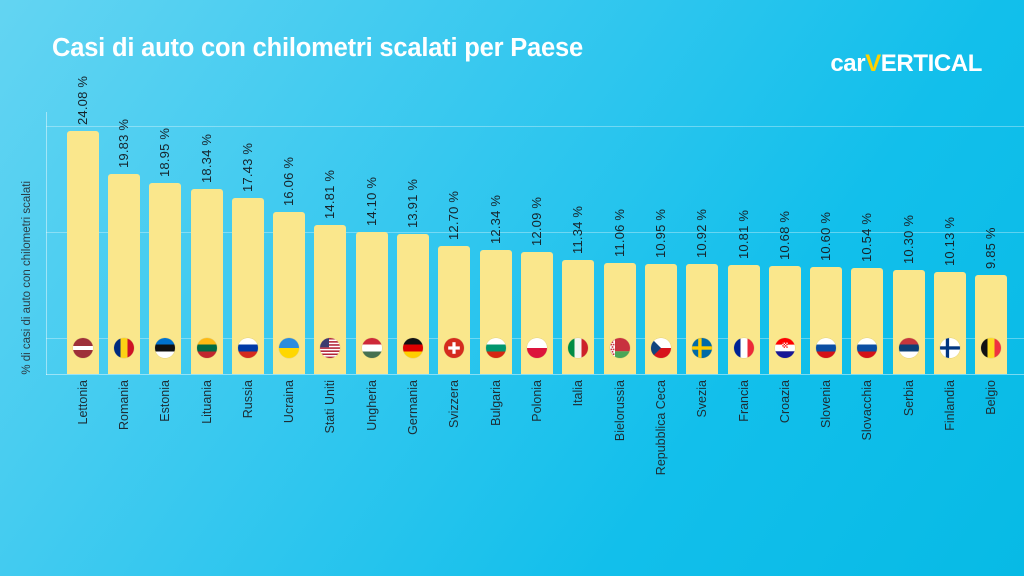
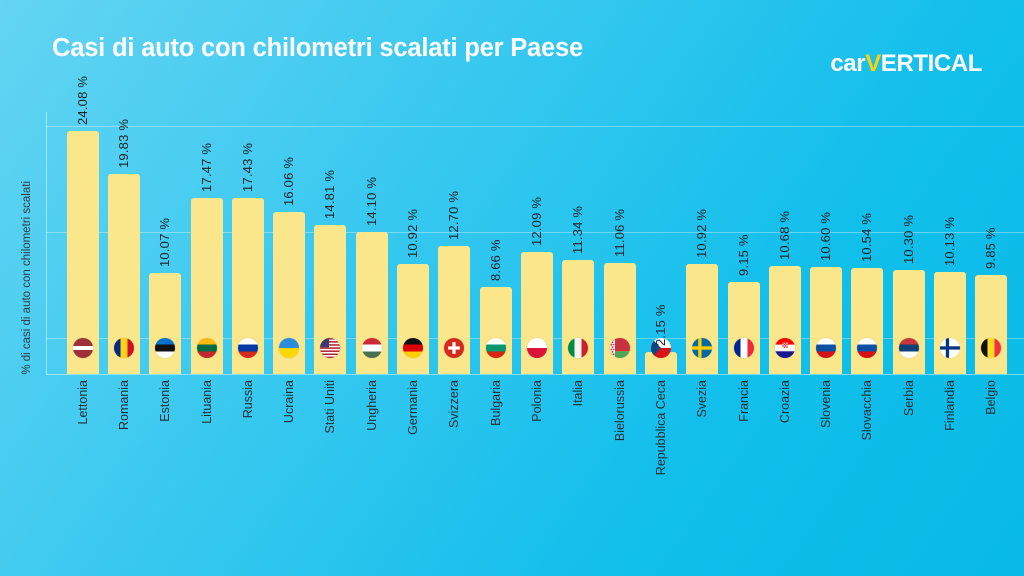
Estonia: 18.95 -> 10.07
Lituania: 18.34 -> 17.47
Germania: 13.91 -> 10.92
Bulgaria: 12.34 -> 8.66
Repubblica Ceca: 10.95 -> 2.15
Francia: 10.81 -> 9.15
